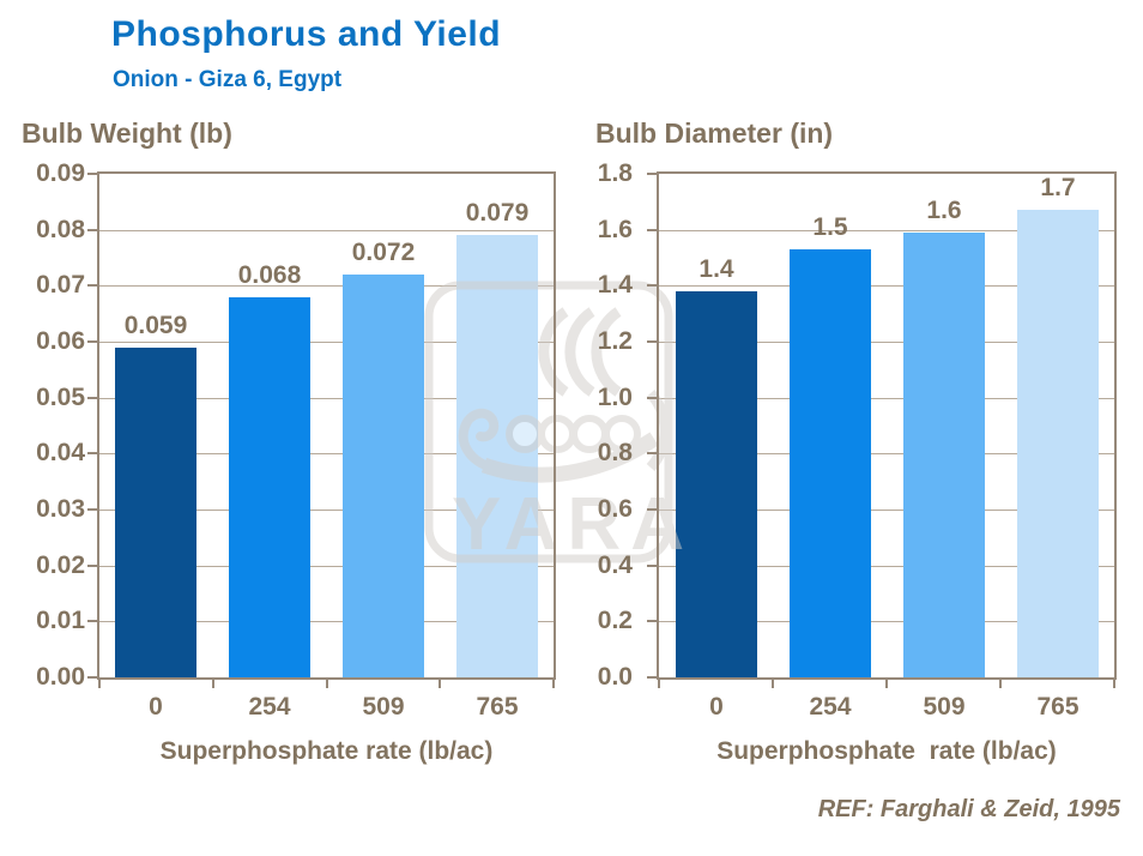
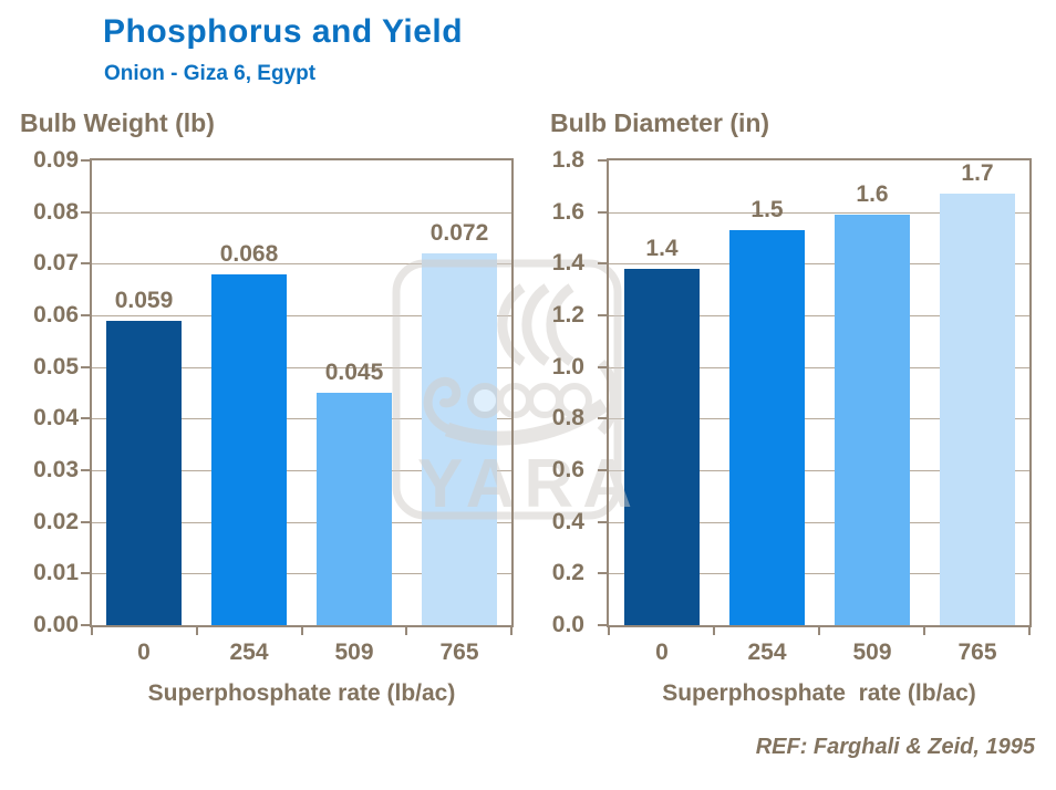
Bulb Weight (lb)/509: 0.072 -> 0.045
Bulb Weight (lb)/765: 0.079 -> 0.072
